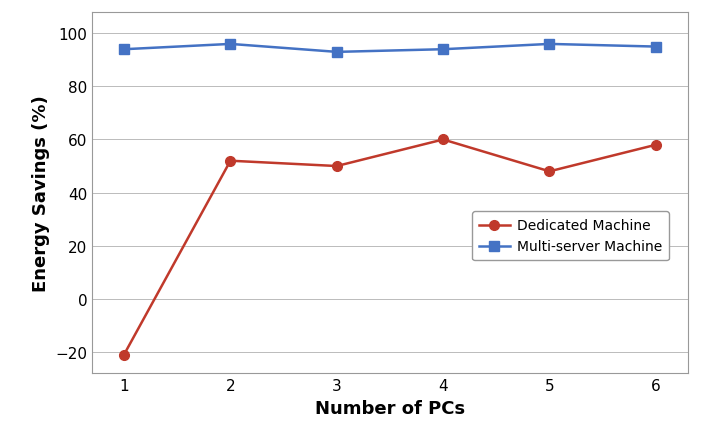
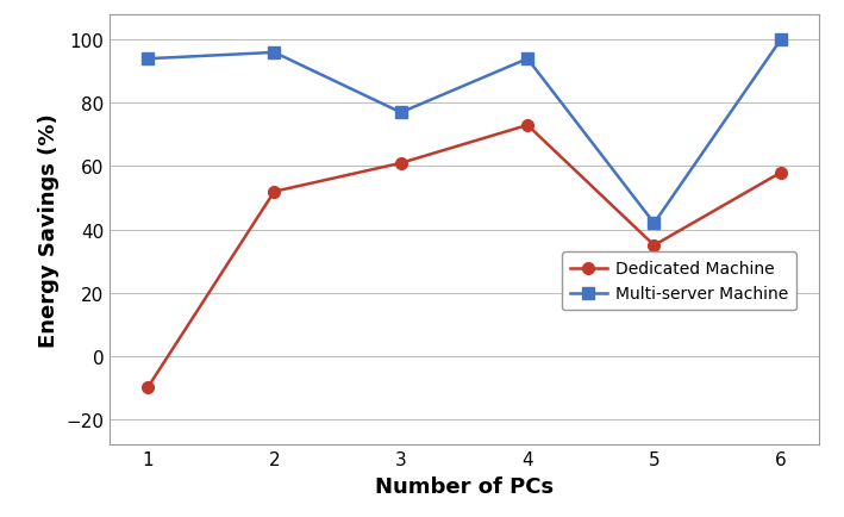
Dedicated Machine/1: -21 -> -10
Dedicated Machine/3: 50 -> 61
Multi-server Machine/3: 93 -> 77
Dedicated Machine/4: 60 -> 73
Dedicated Machine/5: 48 -> 35
Multi-server Machine/5: 96 -> 42
Multi-server Machine/6: 95 -> 100
